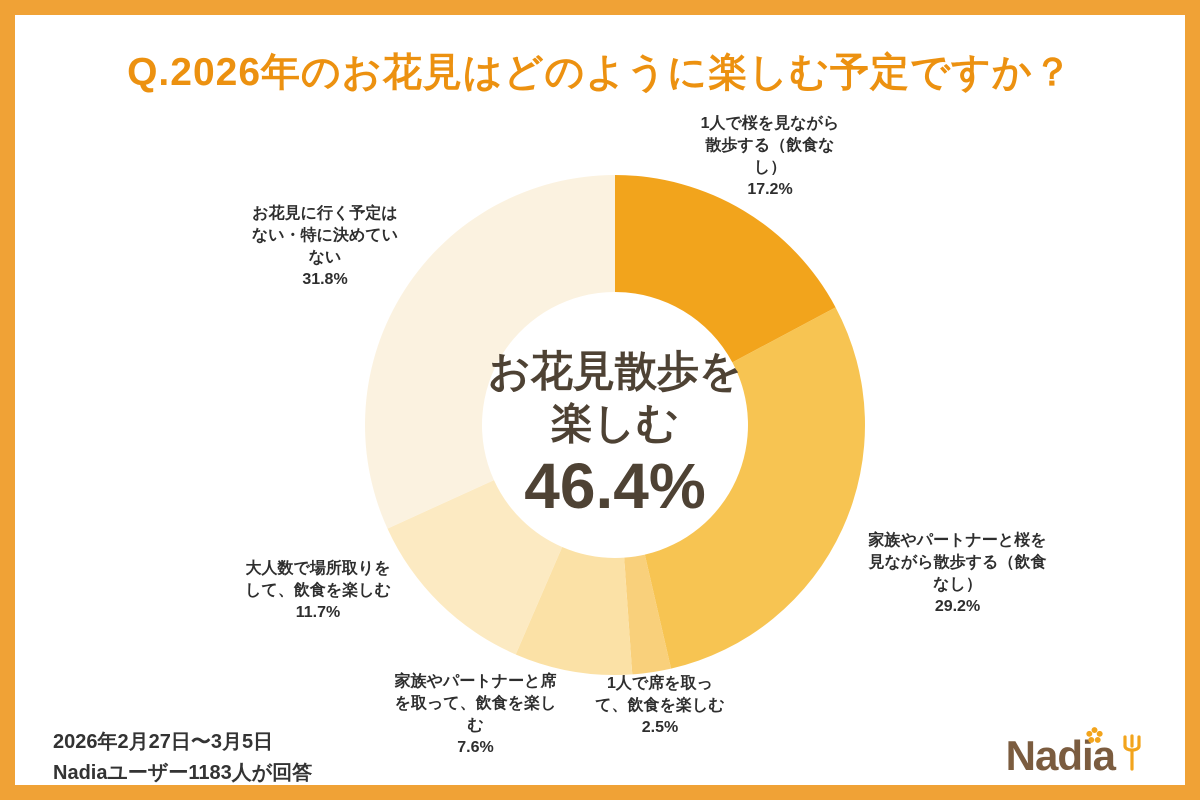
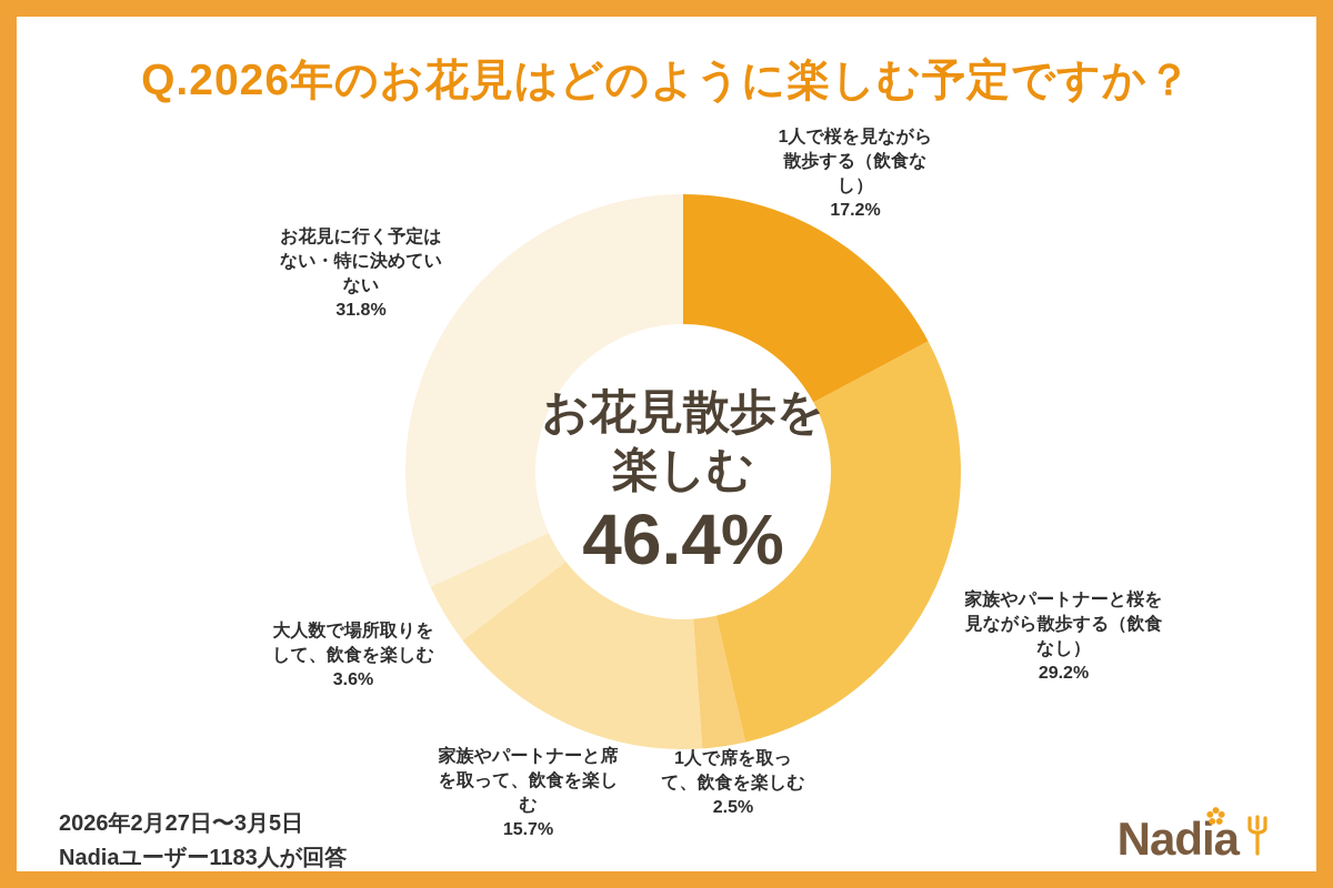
家族やパートナーと席を取って、飲食を楽しむ: 7.6% -> 15.7%
大人数で場所取りをして、飲食を楽しむ: 11.7% -> 3.6%
